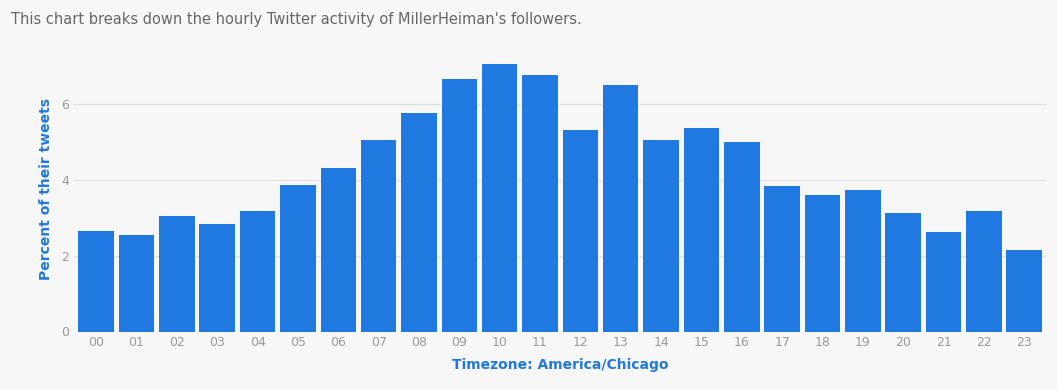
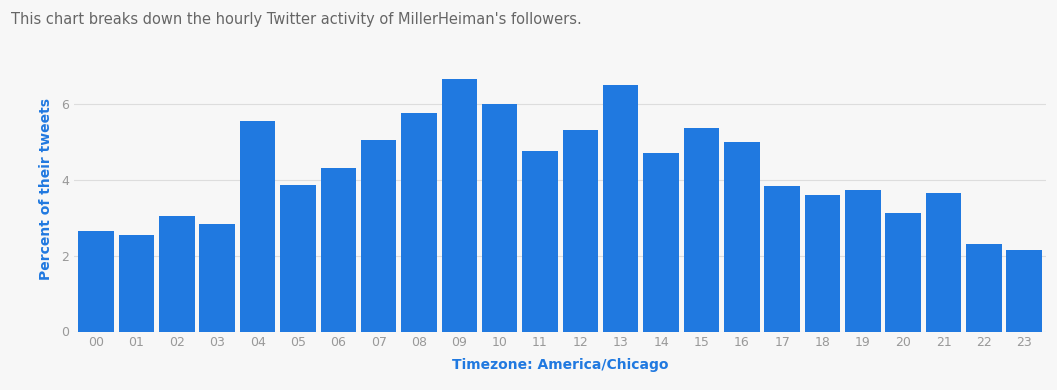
04: 3.18 -> 5.55
10: 7.05 -> 6.00
11: 6.75 -> 4.75
14: 5.05 -> 4.70
21: 2.62 -> 3.65
22: 3.18 -> 2.30
